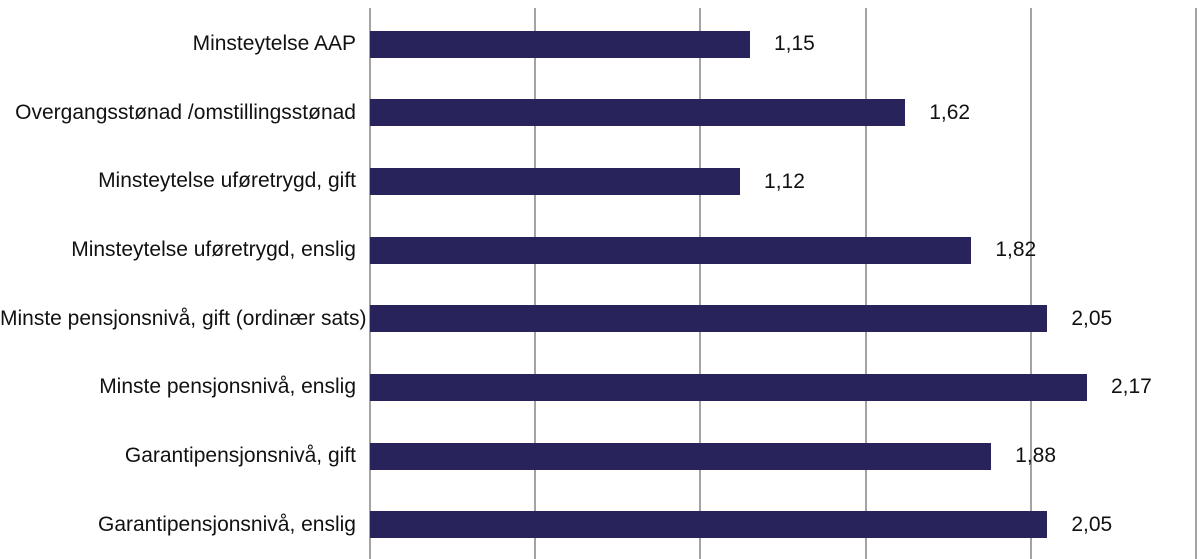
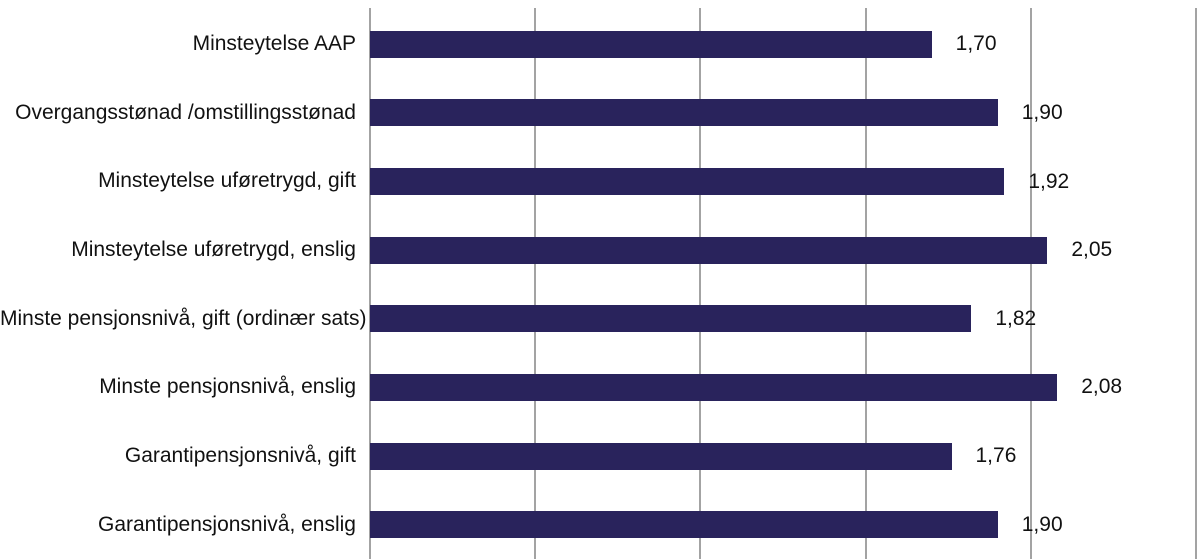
Minsteytelse AAP: 1,15 -> 1,70
Overgangsstønad /omstillingsstønad: 1,62 -> 1,90
Minsteytelse uføretrygd, gift: 1,12 -> 1,92
Minsteytelse uføretrygd, enslig: 1,82 -> 2,05
Minste pensjonsnivå, gift (ordinær sats): 2,05 -> 1,82
Minste pensjonsnivå, enslig: 2,17 -> 2,08
Garantipensjonsnivå, gift: 1,88 -> 1,76
Garantipensjonsnivå, enslig: 2,05 -> 1,90
